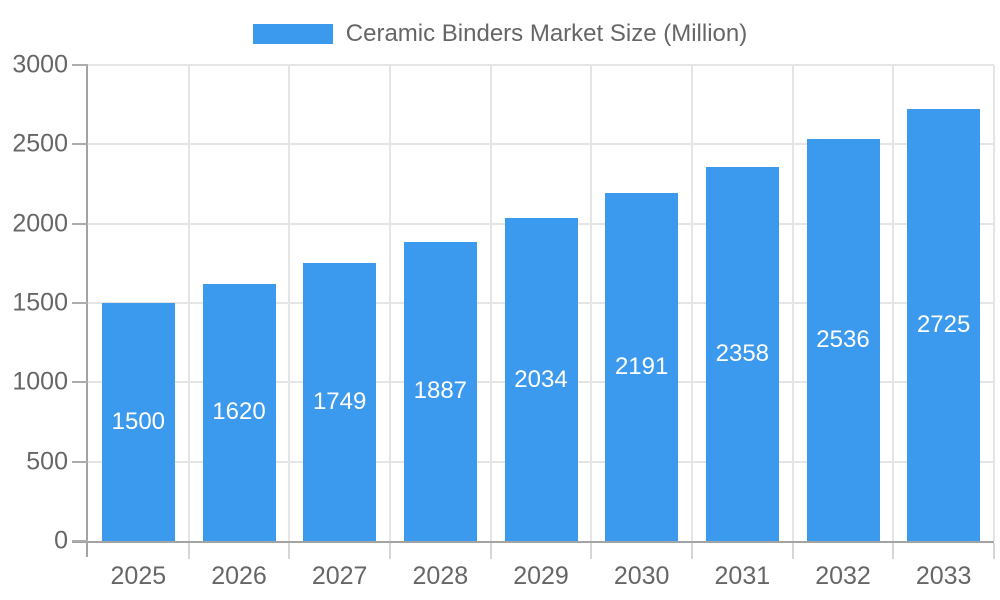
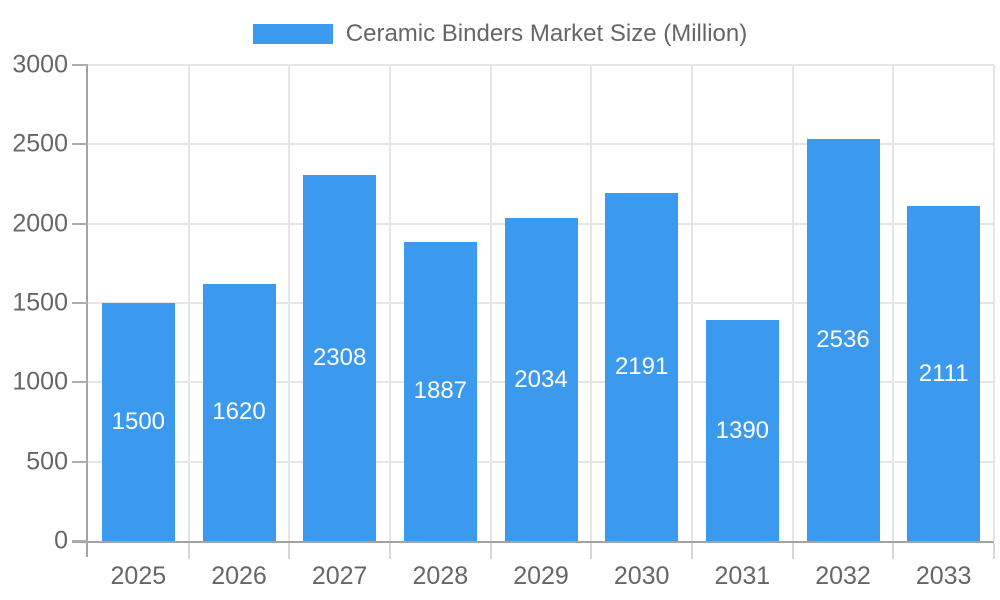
2027: 1749 -> 2308
2031: 2358 -> 1390
2033: 2725 -> 2111
